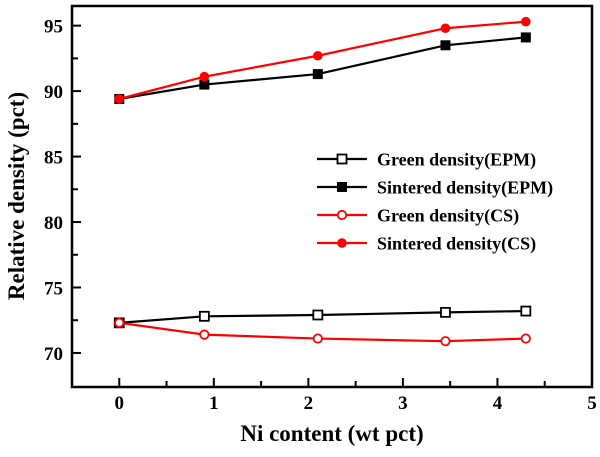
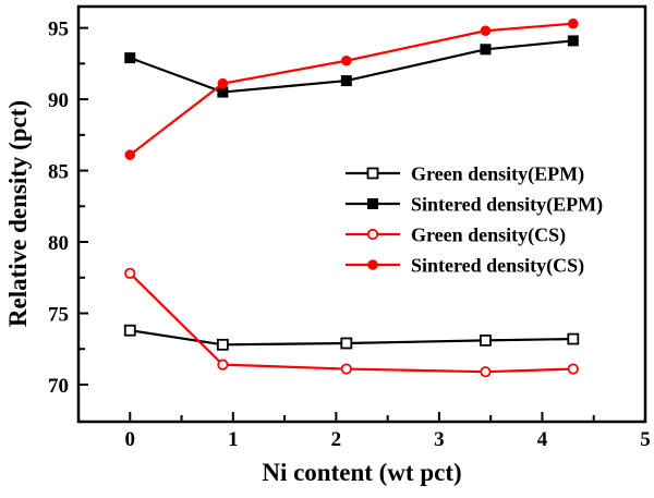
Green density(EPM)/0: 72.3 -> 73.8
Sintered density(EPM)/0: 89.4 -> 92.9
Green density(CS)/0: 72.3 -> 77.8
Sintered density(CS)/0: 89.4 -> 86.1
